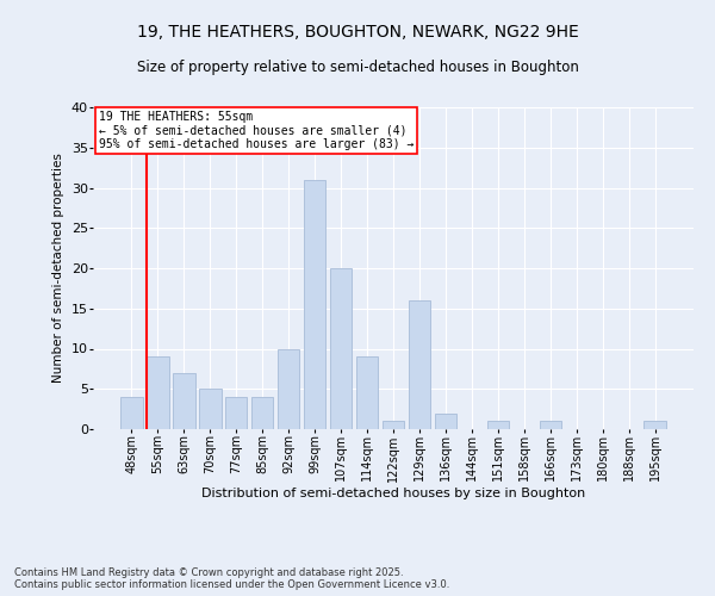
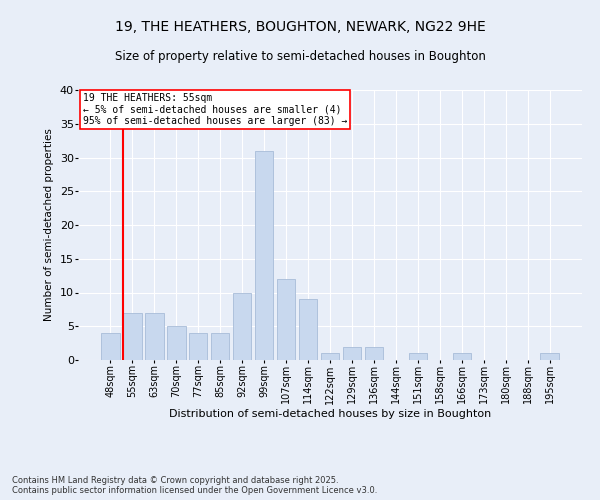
55sqm: 9 -> 7
107sqm: 20 -> 12
129sqm: 16 -> 2
